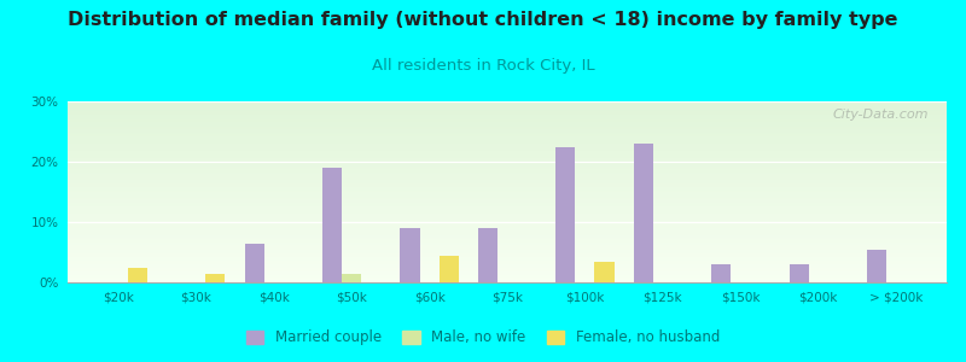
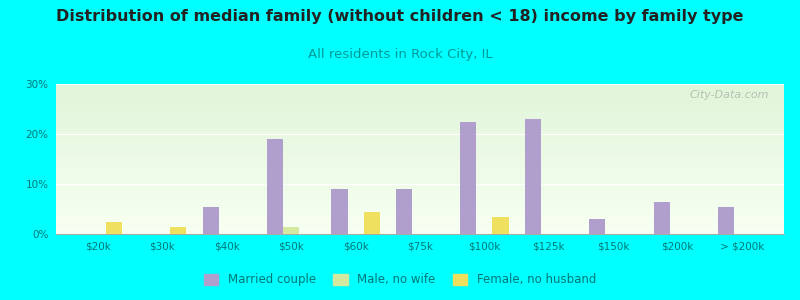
Married couple/$40k: 6.5% -> 5.4%
Married couple/$200k: 3.0% -> 6.4%
